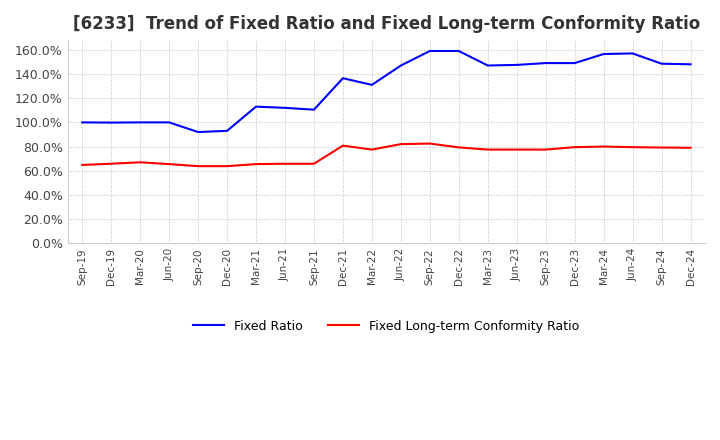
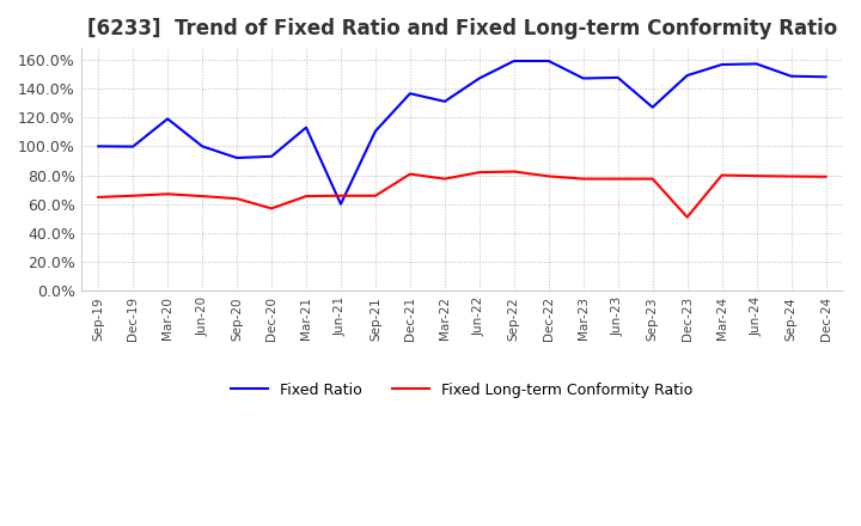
Fixed Ratio/Mar-20: 100% -> 119%
Fixed Long-term Conformity Ratio/Dec-20: 64% -> 57%
Fixed Ratio/Jun-21: 112% -> 60%
Fixed Ratio/Sep-23: 149% -> 127%
Fixed Long-term Conformity Ratio/Dec-23: 80% -> 51%
